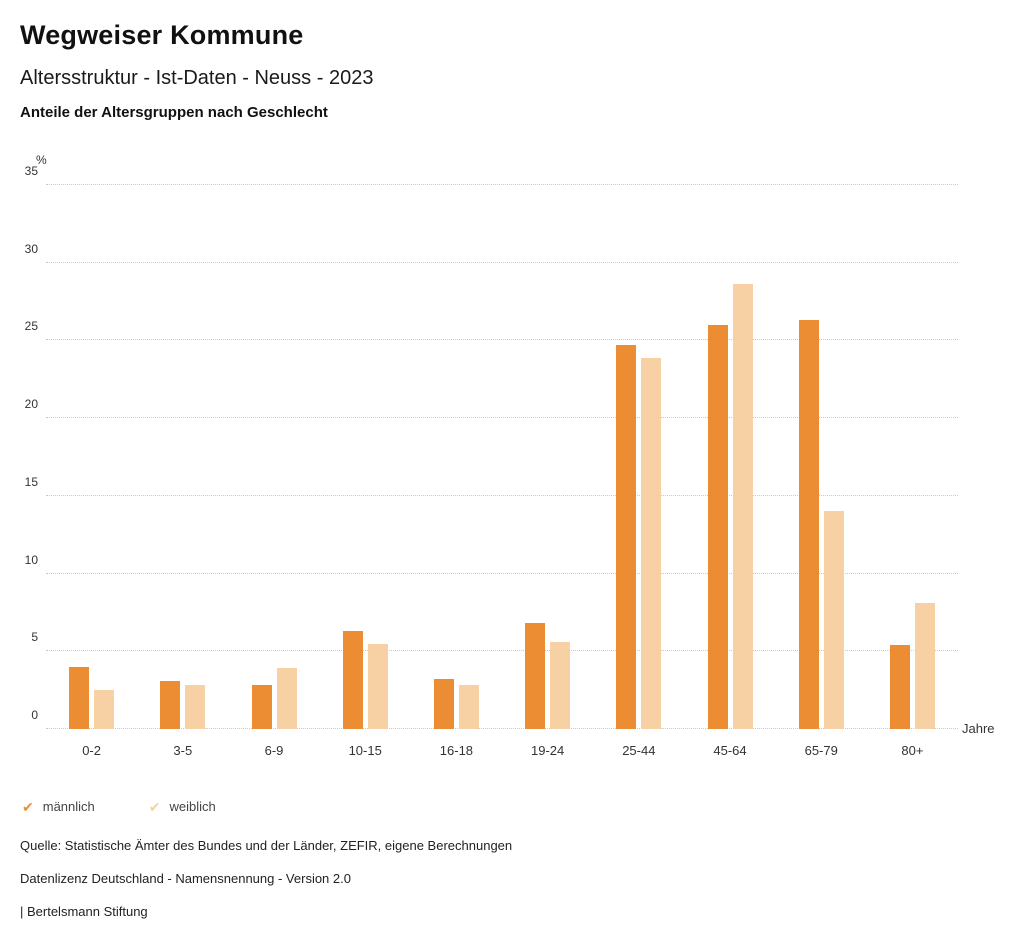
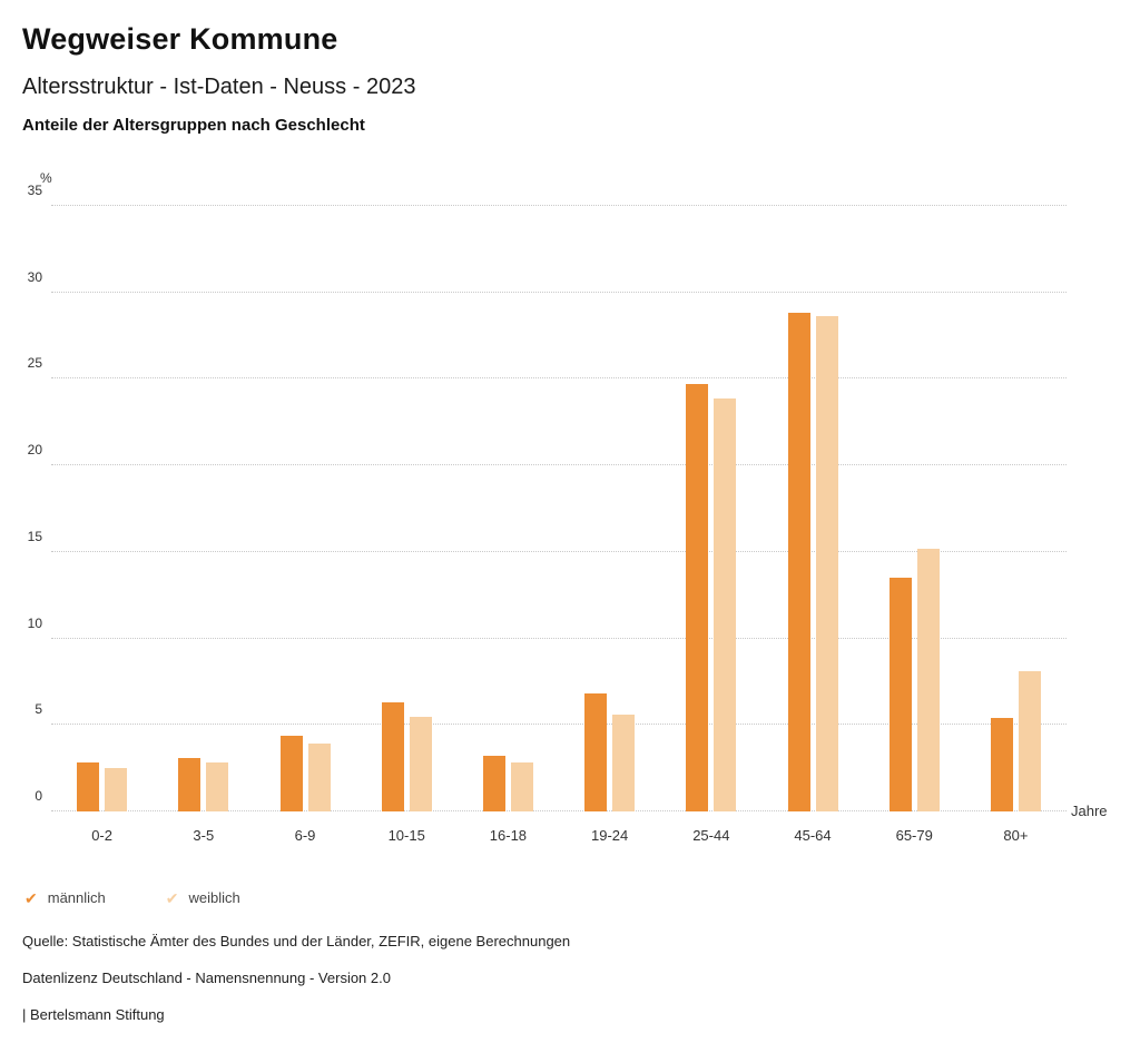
männlich/0-2: 4.0 -> 2.8
männlich/6-9: 2.8 -> 4.4
männlich/45-64: 26.0 -> 28.8
männlich/65-79: 26.3 -> 13.5
weiblich/65-79: 14.0 -> 15.2
